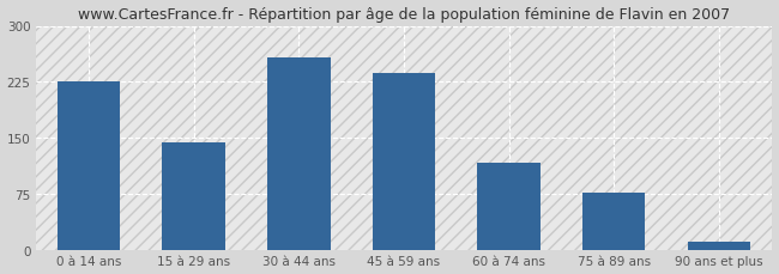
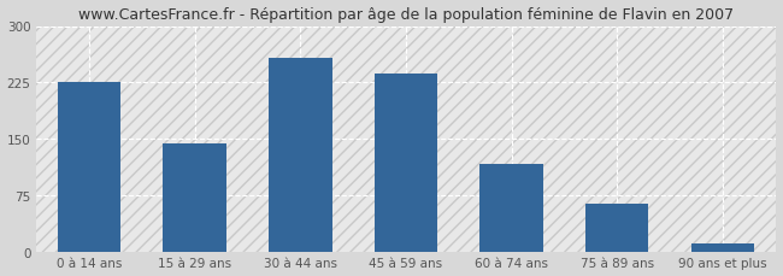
75 à 89 ans: 76 -> 64
